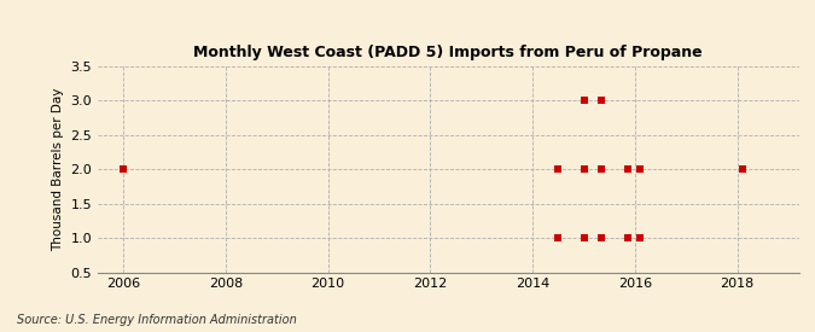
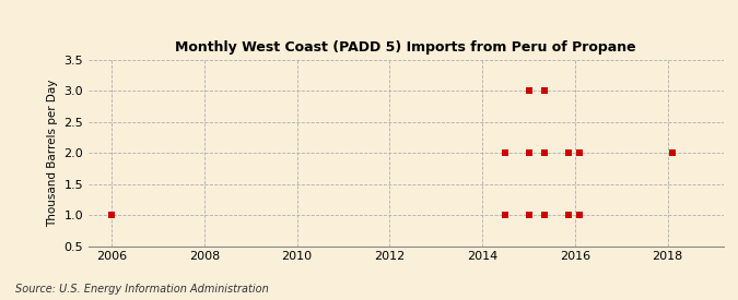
2006: 2 -> 1
